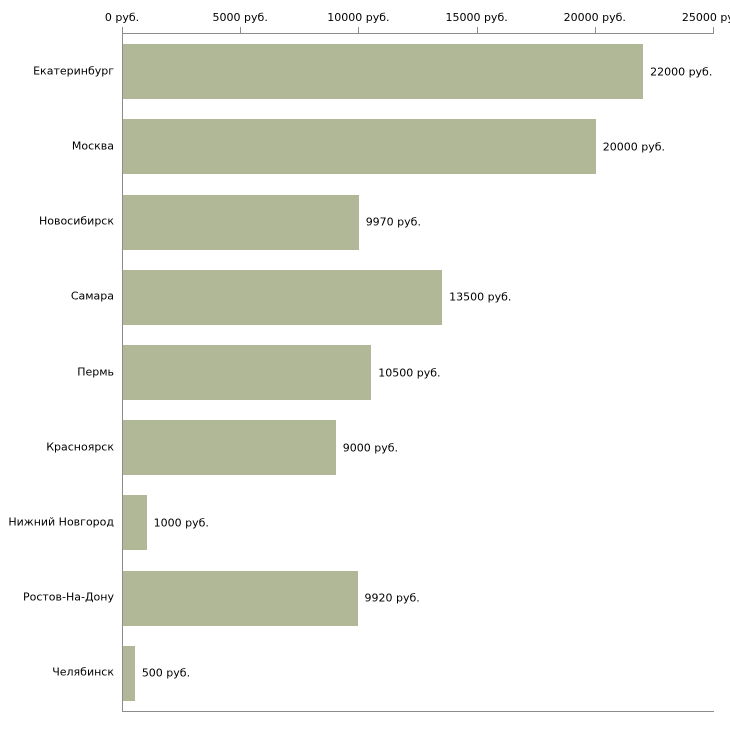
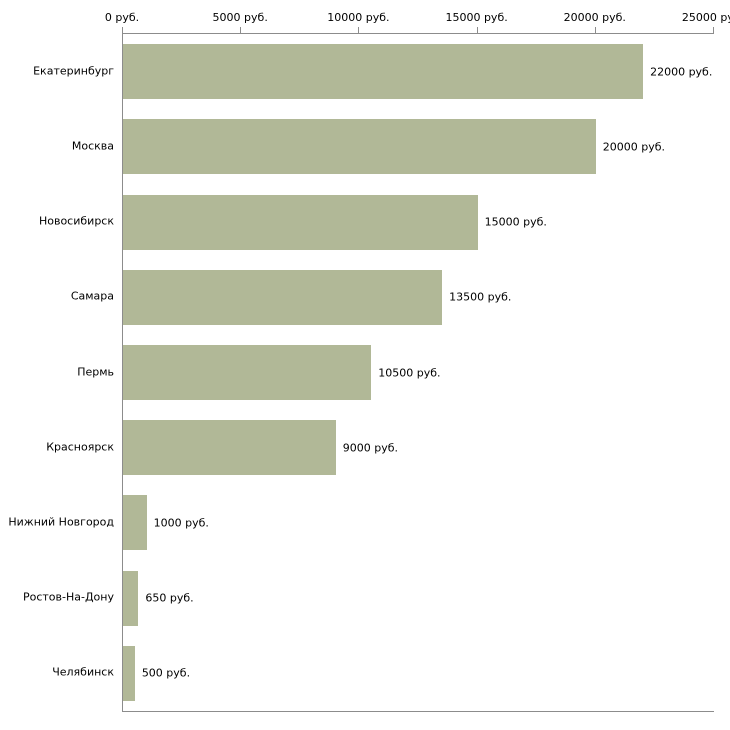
Новосибирск: 9970 -> 15000
Ростов-На-Дону: 9920 -> 650
